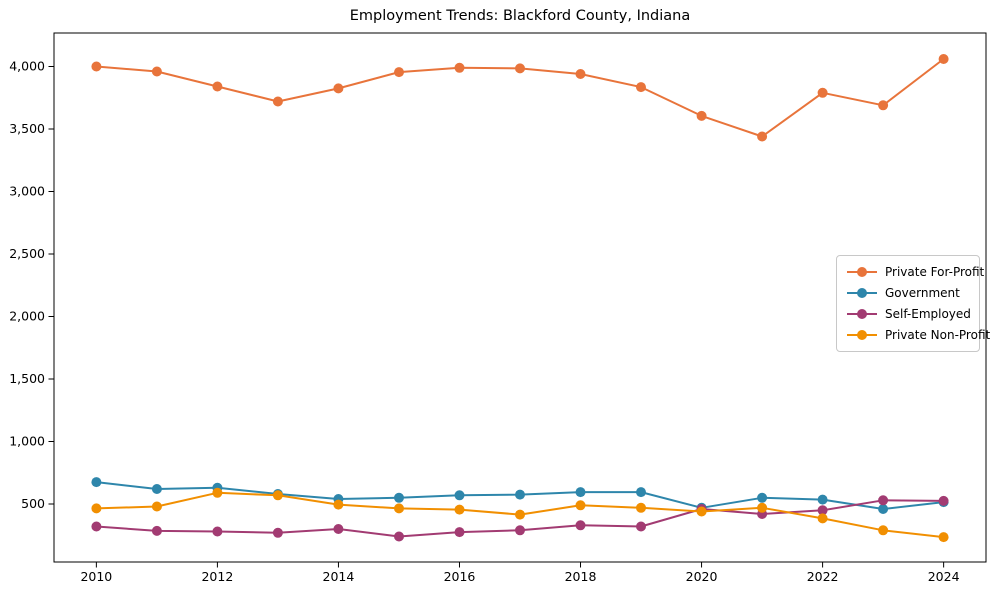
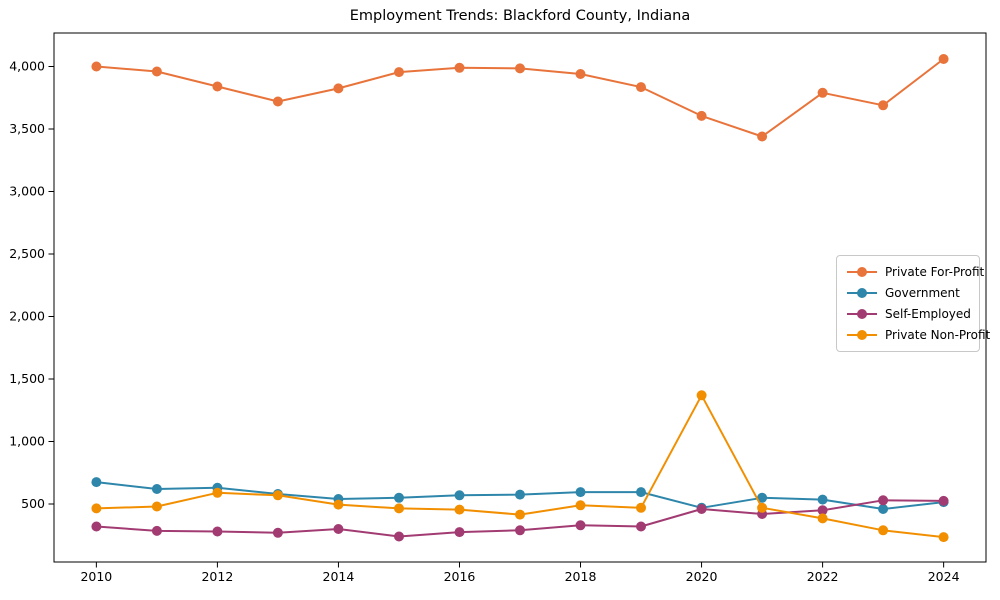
Private Non-Profit/2020: 440 -> 1370
